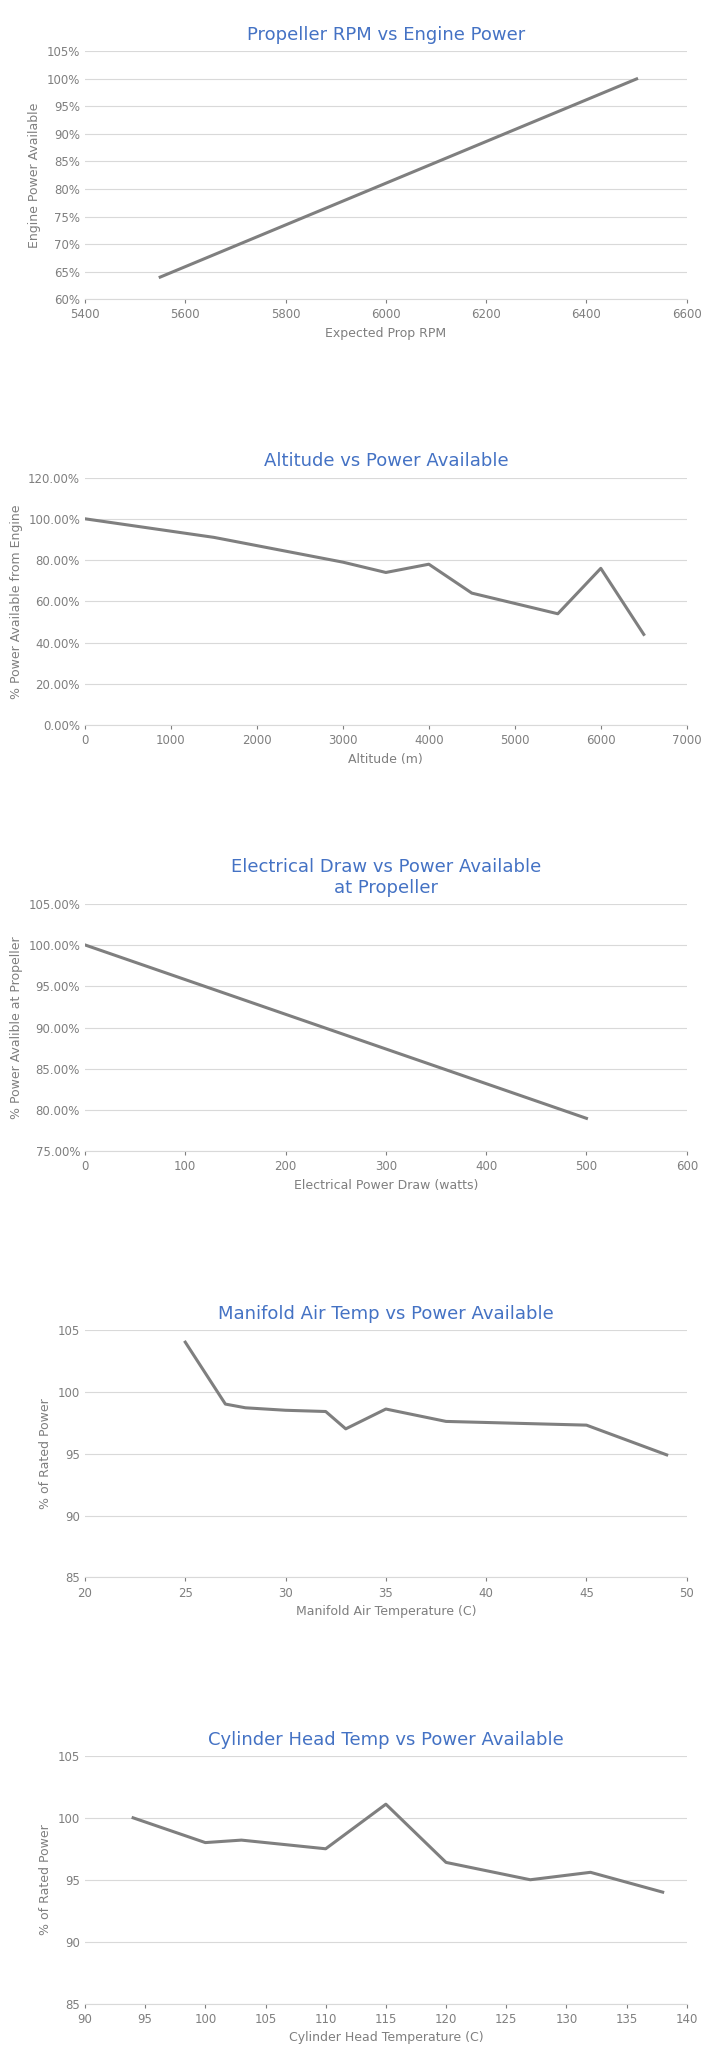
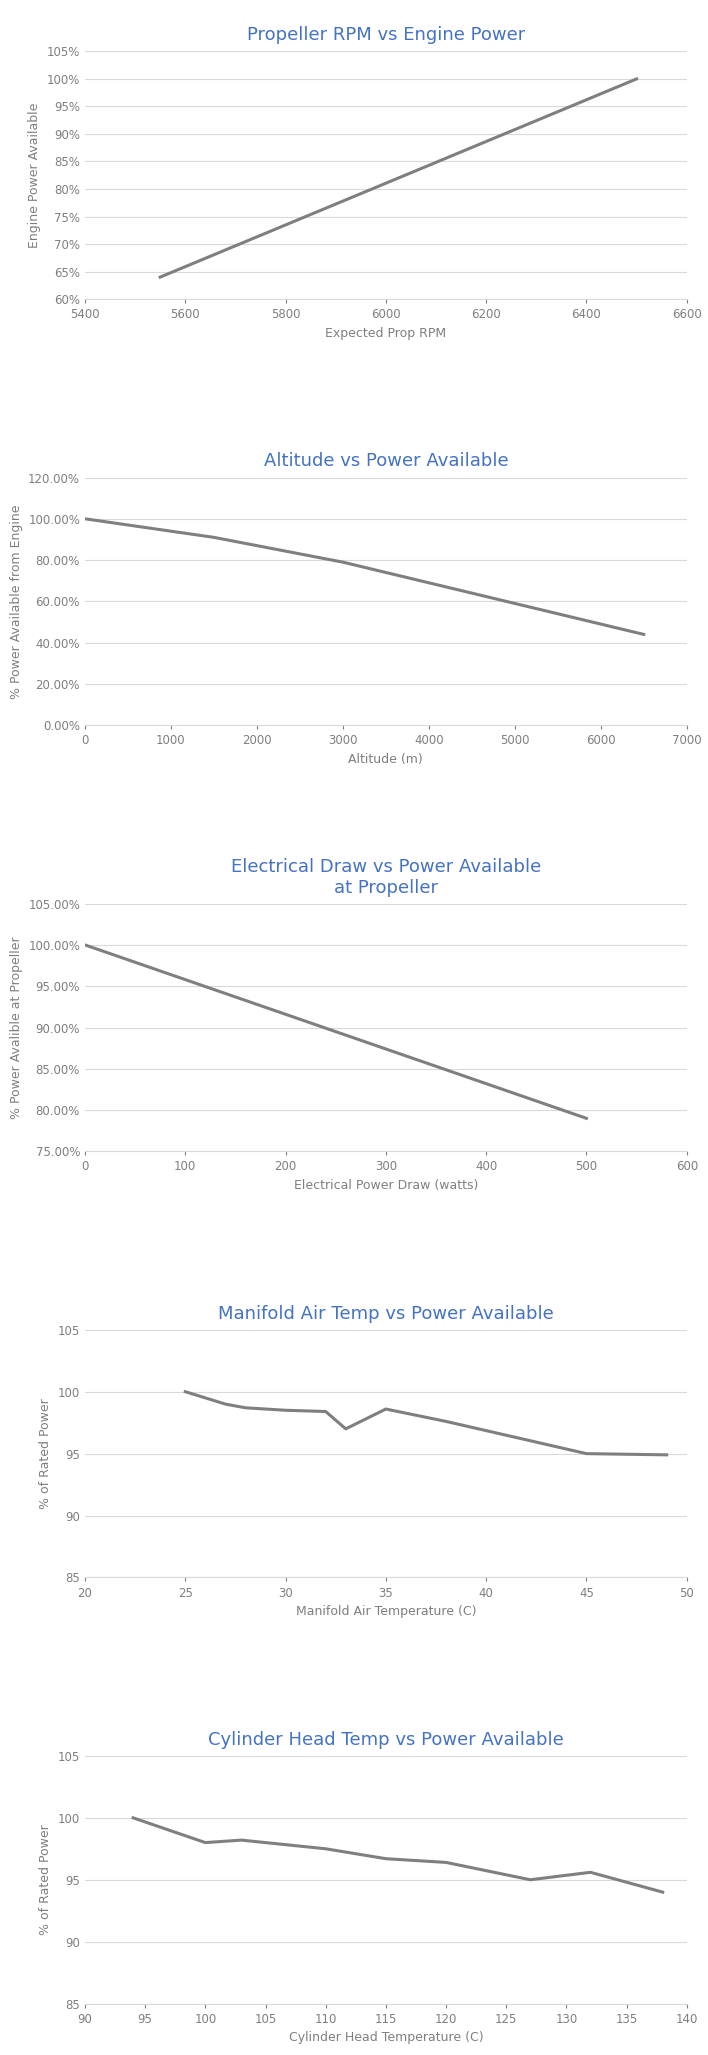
Altitude vs Power Available/4000: 78% -> 69%
Altitude vs Power Available/6000: 76% -> 49%
Manifold Air Temp vs Power Available/25: 104.0 -> 100.0
Manifold Air Temp vs Power Available/45: 97.3 -> 95.0
Cylinder Head Temp vs Power Available/115: 101.1 -> 96.7
